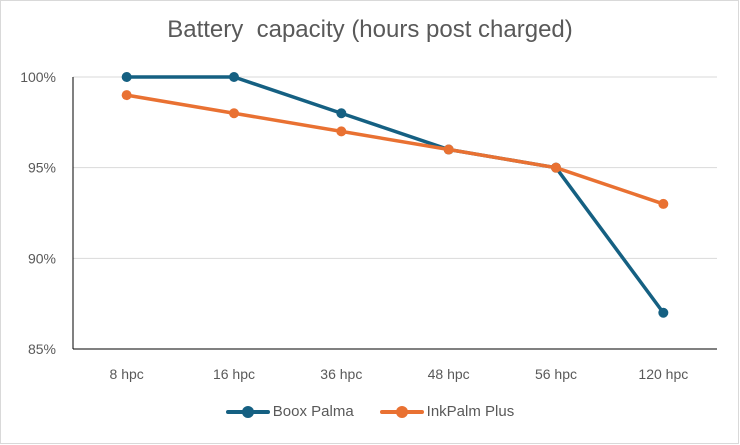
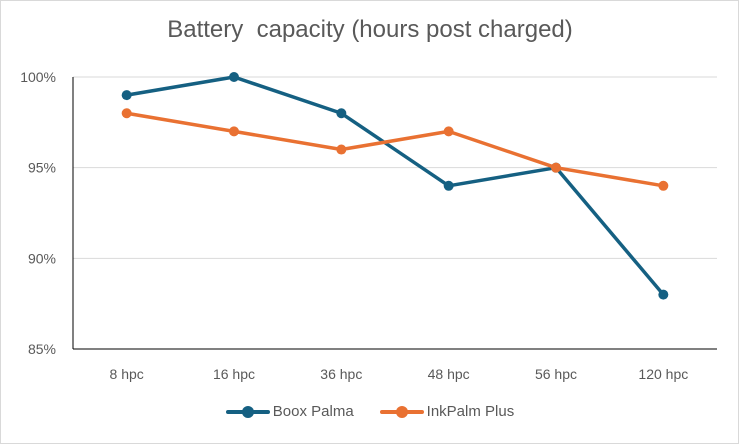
Boox Palma/8 hpc: 100% -> 99%
InkPalm Plus/8 hpc: 99% -> 98%
InkPalm Plus/16 hpc: 98% -> 97%
InkPalm Plus/36 hpc: 97% -> 96%
Boox Palma/48 hpc: 96% -> 94%
InkPalm Plus/48 hpc: 96% -> 97%
Boox Palma/120 hpc: 87% -> 88%
InkPalm Plus/120 hpc: 93% -> 94%
